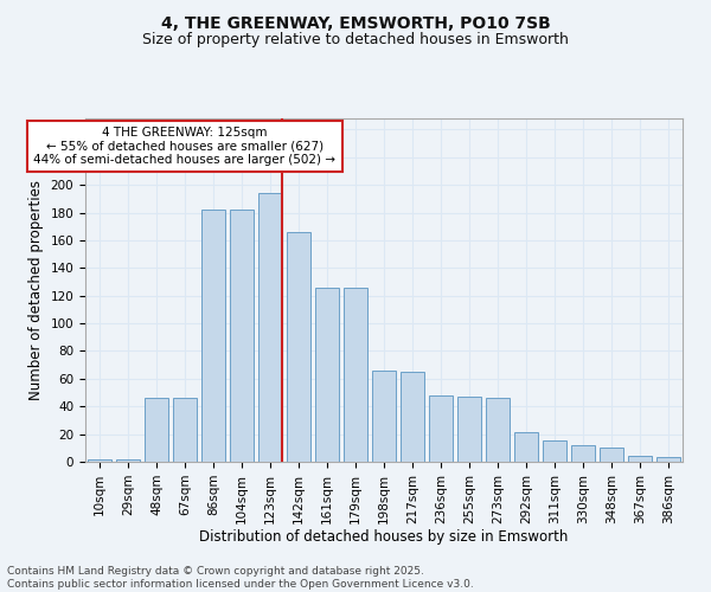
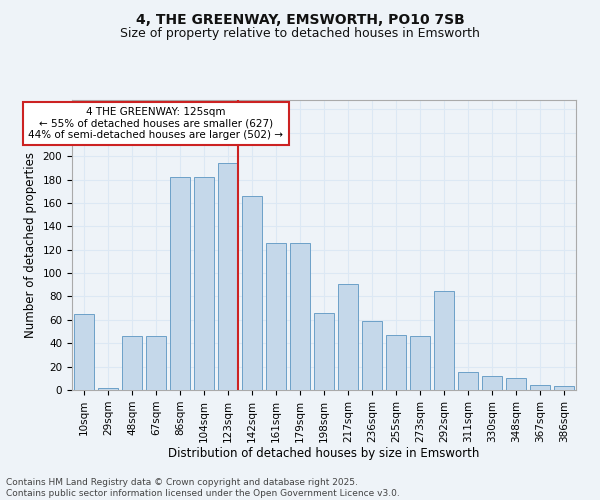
10sqm: 2 -> 65
217sqm: 65 -> 91
236sqm: 48 -> 59
292sqm: 21 -> 85
